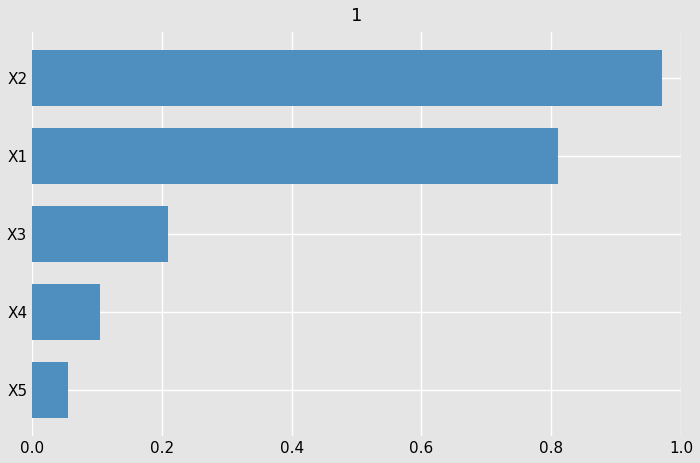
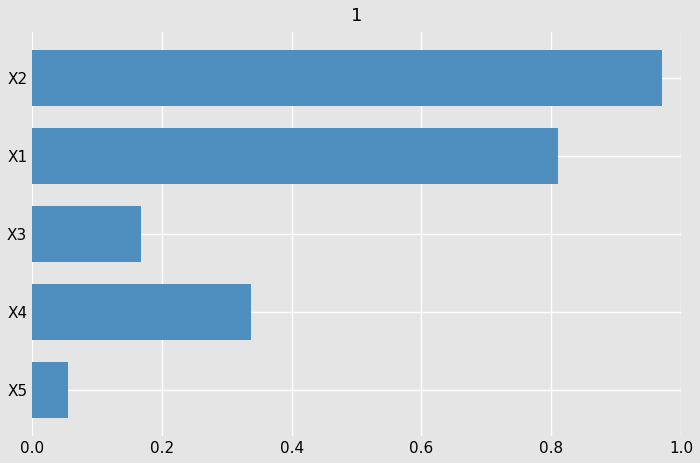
X3: 0.210 -> 0.168
X4: 0.105 -> 0.338
